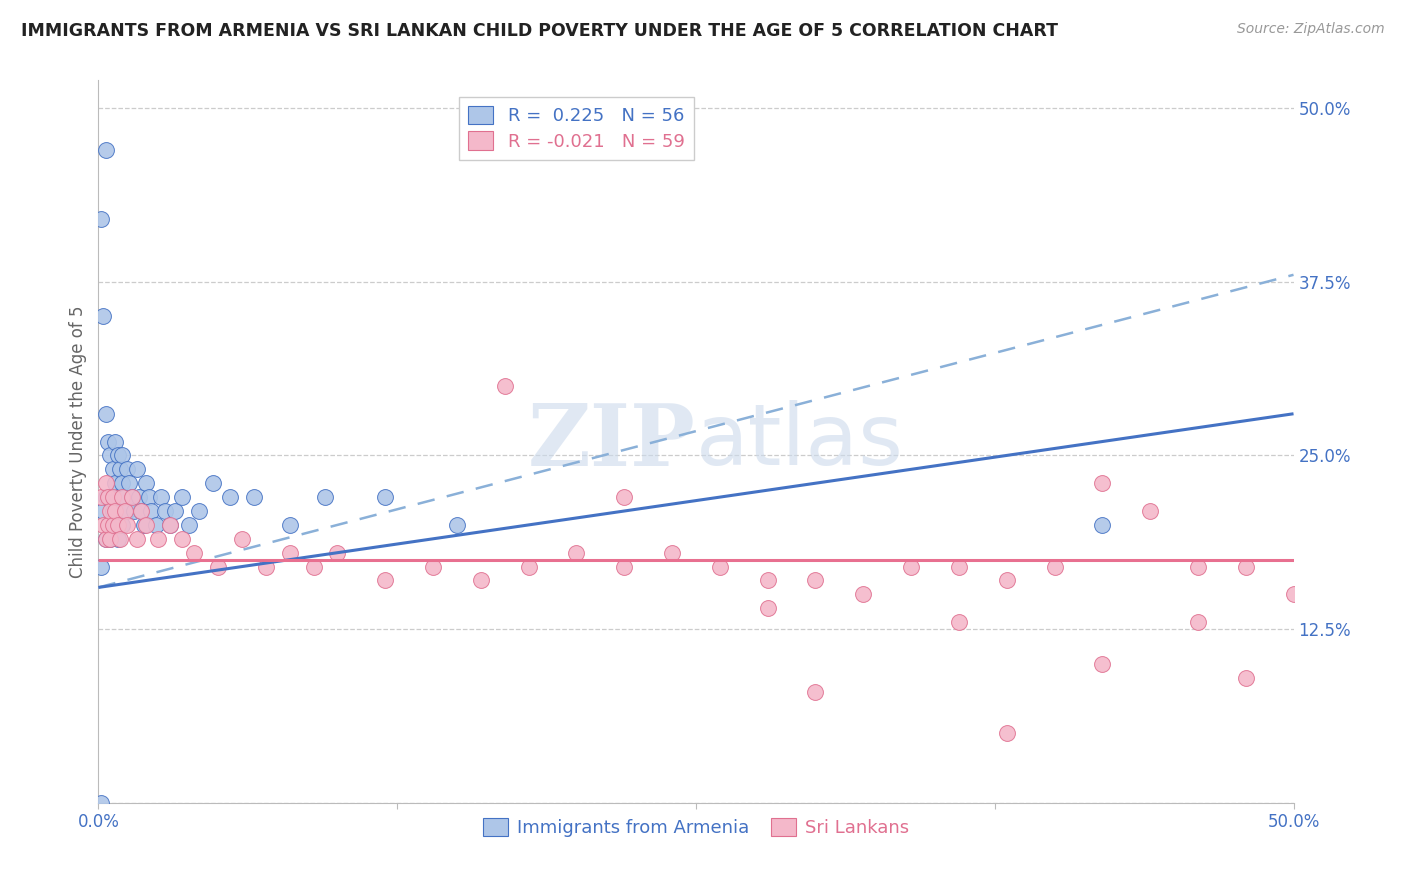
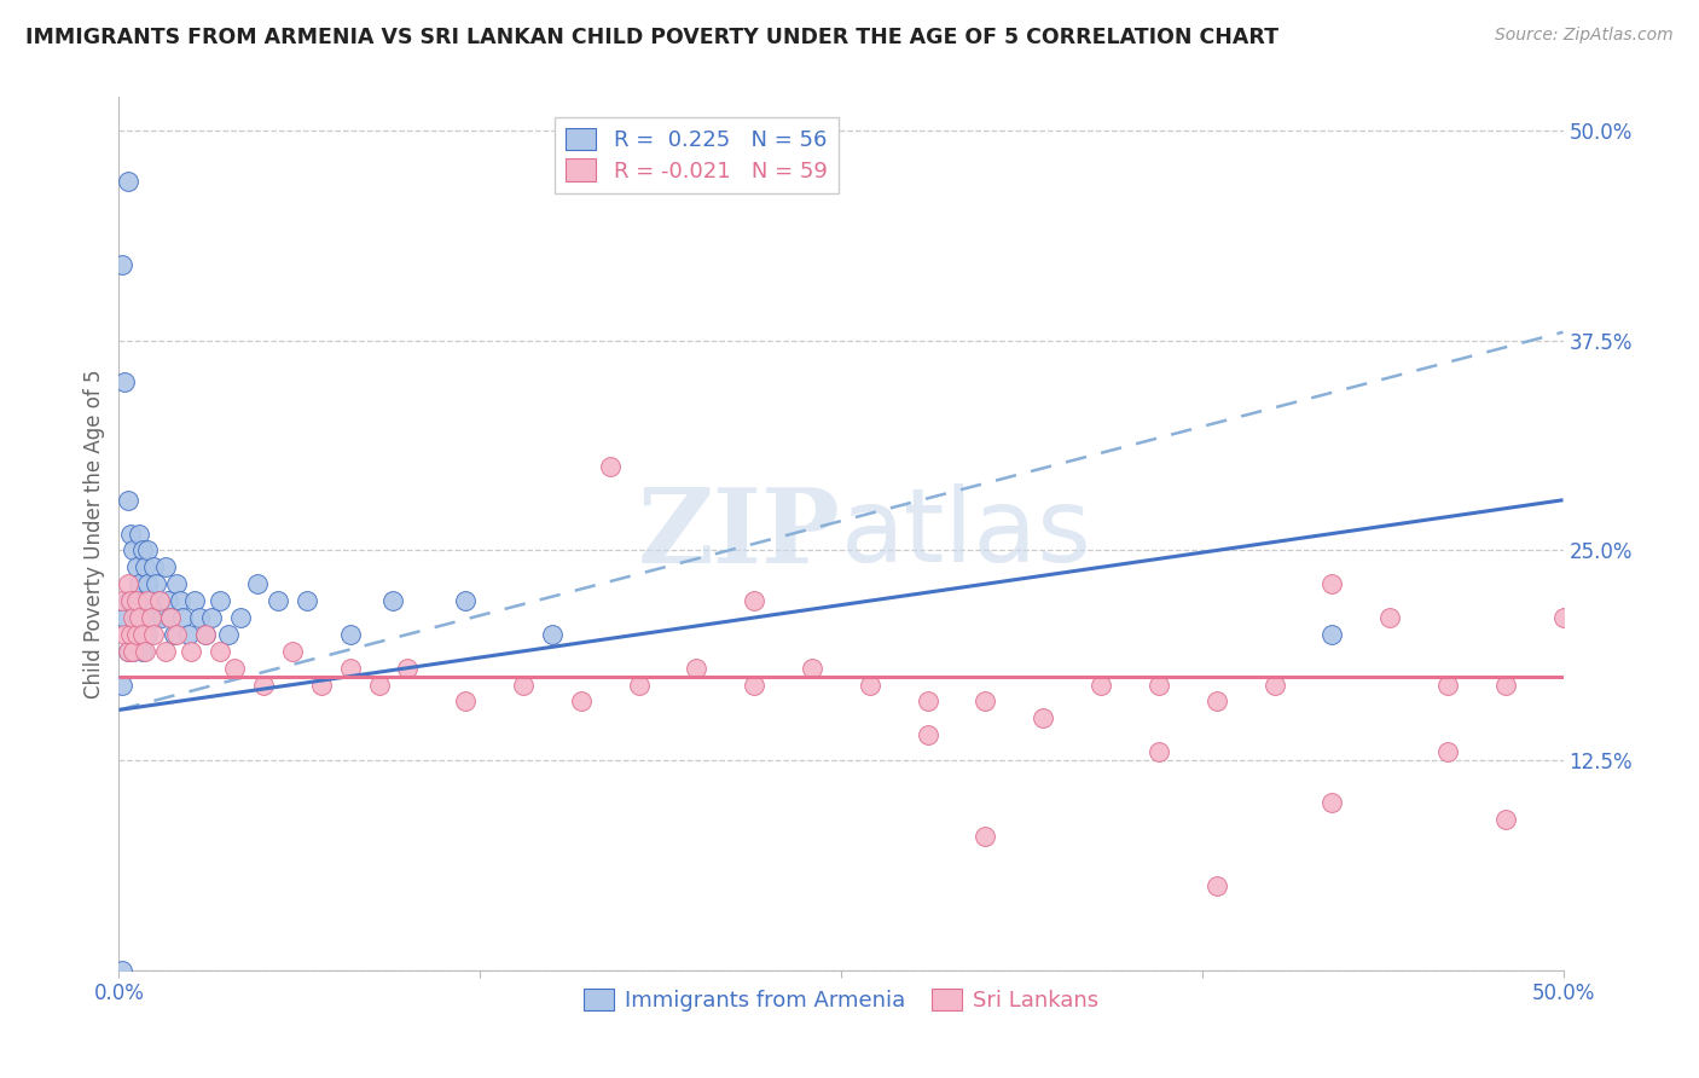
Sri Lankans/50.0%: 15% -> 21%
